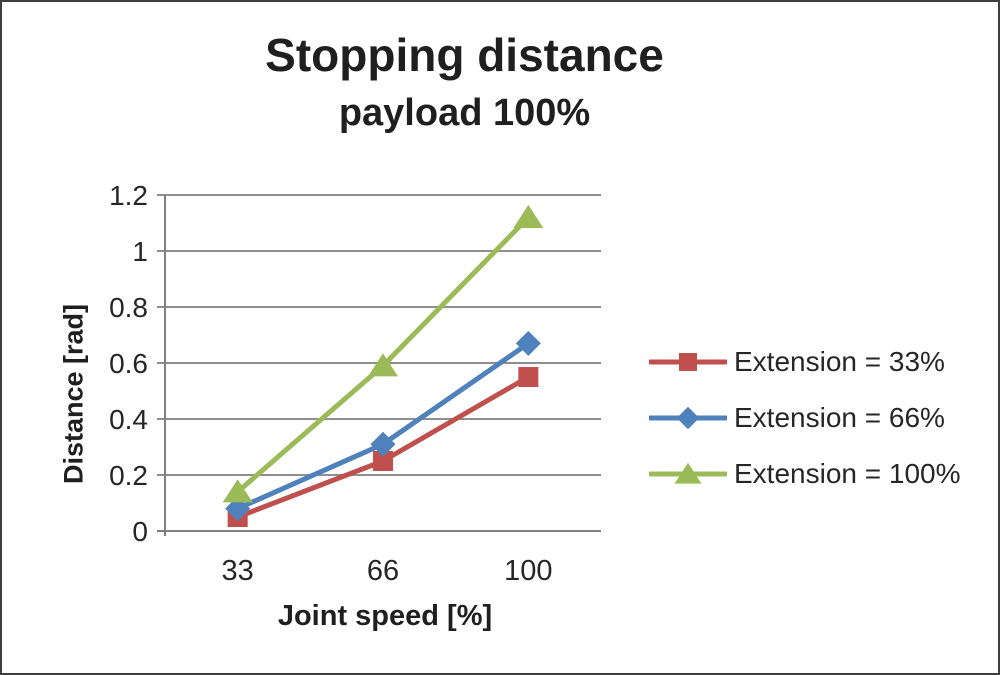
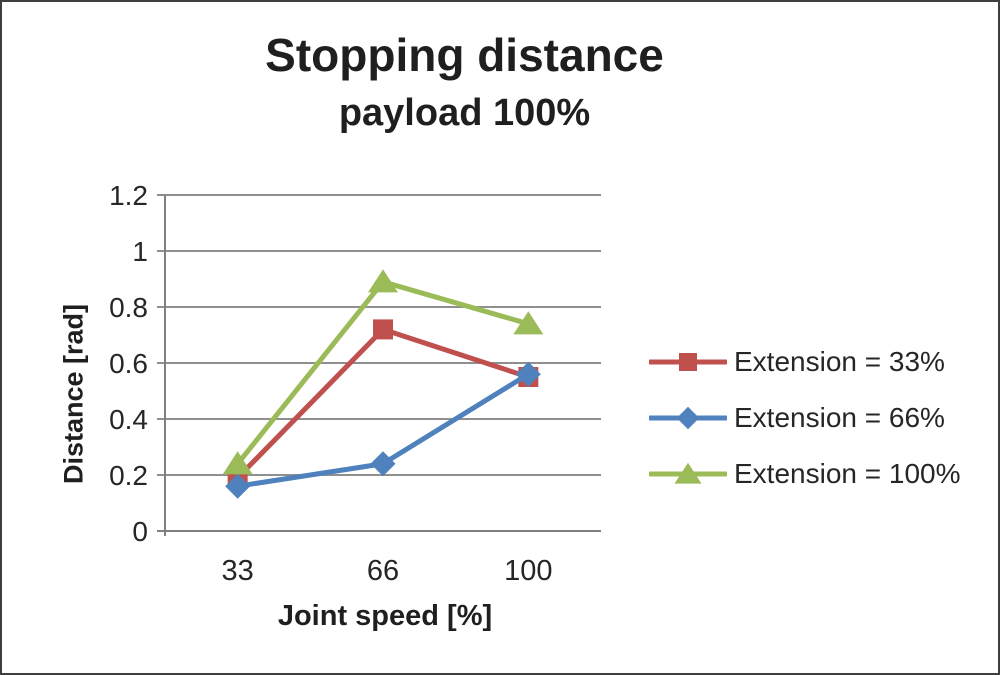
Extension = 33%/33: 0.05 -> 0.19
Extension = 66%/33: 0.08 -> 0.16
Extension = 100%/33: 0.14 -> 0.24
Extension = 33%/66: 0.25 -> 0.72
Extension = 66%/66: 0.31 -> 0.24
Extension = 100%/66: 0.59 -> 0.89
Extension = 66%/100: 0.67 -> 0.56
Extension = 100%/100: 1.12 -> 0.74
